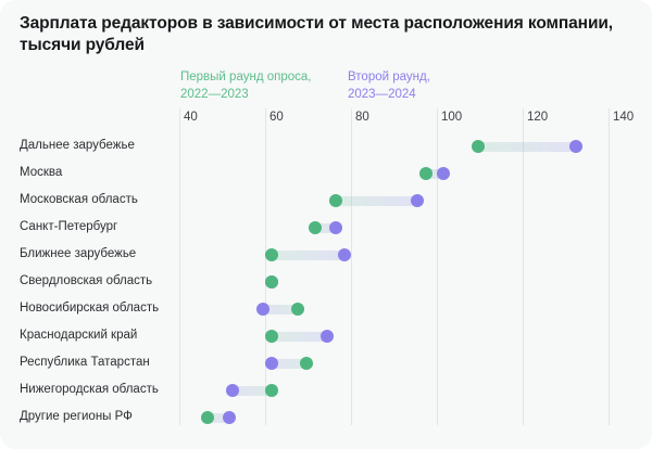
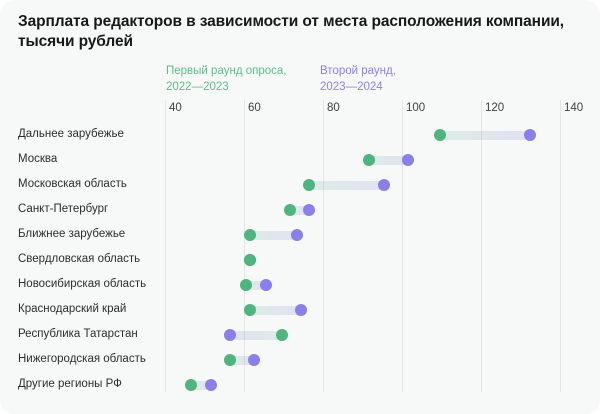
Первый раунд опроса, 2022—2023/Москва: 96 -> 90
Второй раунд, 2023—2024/Ближнее зарубежье: 77 -> 72
Первый раунд опроса, 2022—2023/Новосибирская область: 66 -> 59
Второй раунд, 2023—2024/Новосибирская область: 58 -> 64
Второй раунд, 2023—2024/Республика Татарстан: 60 -> 55
Первый раунд опроса, 2022—2023/Нижегородская область: 60 -> 55
Второй раунд, 2023—2024/Нижегородская область: 51 -> 61
